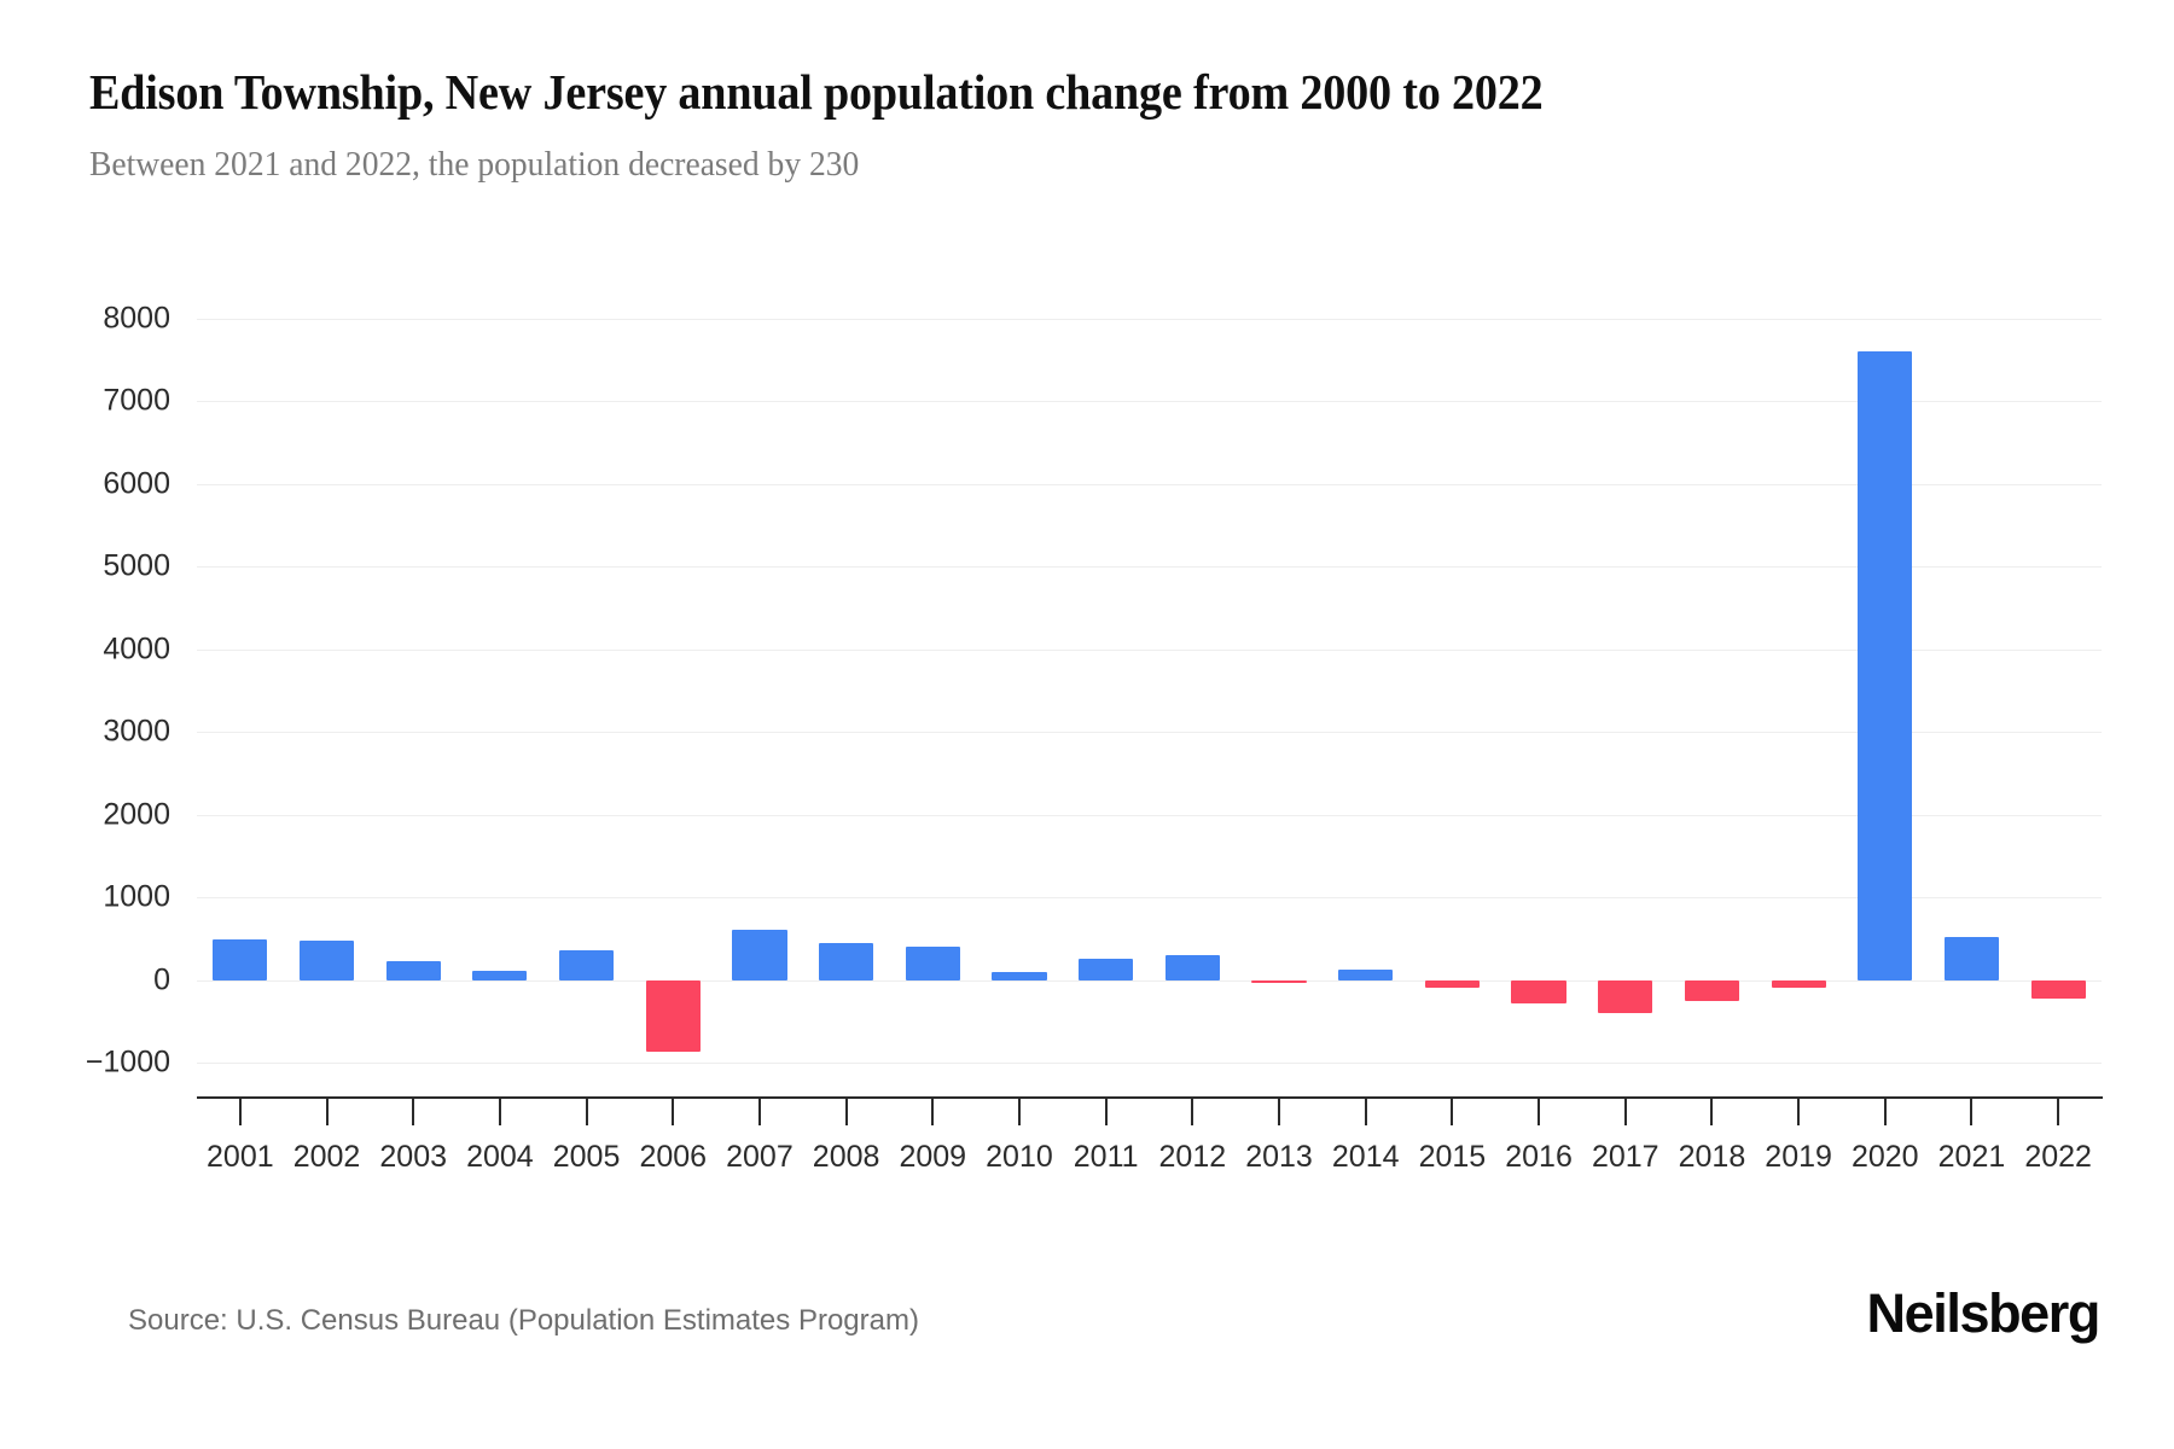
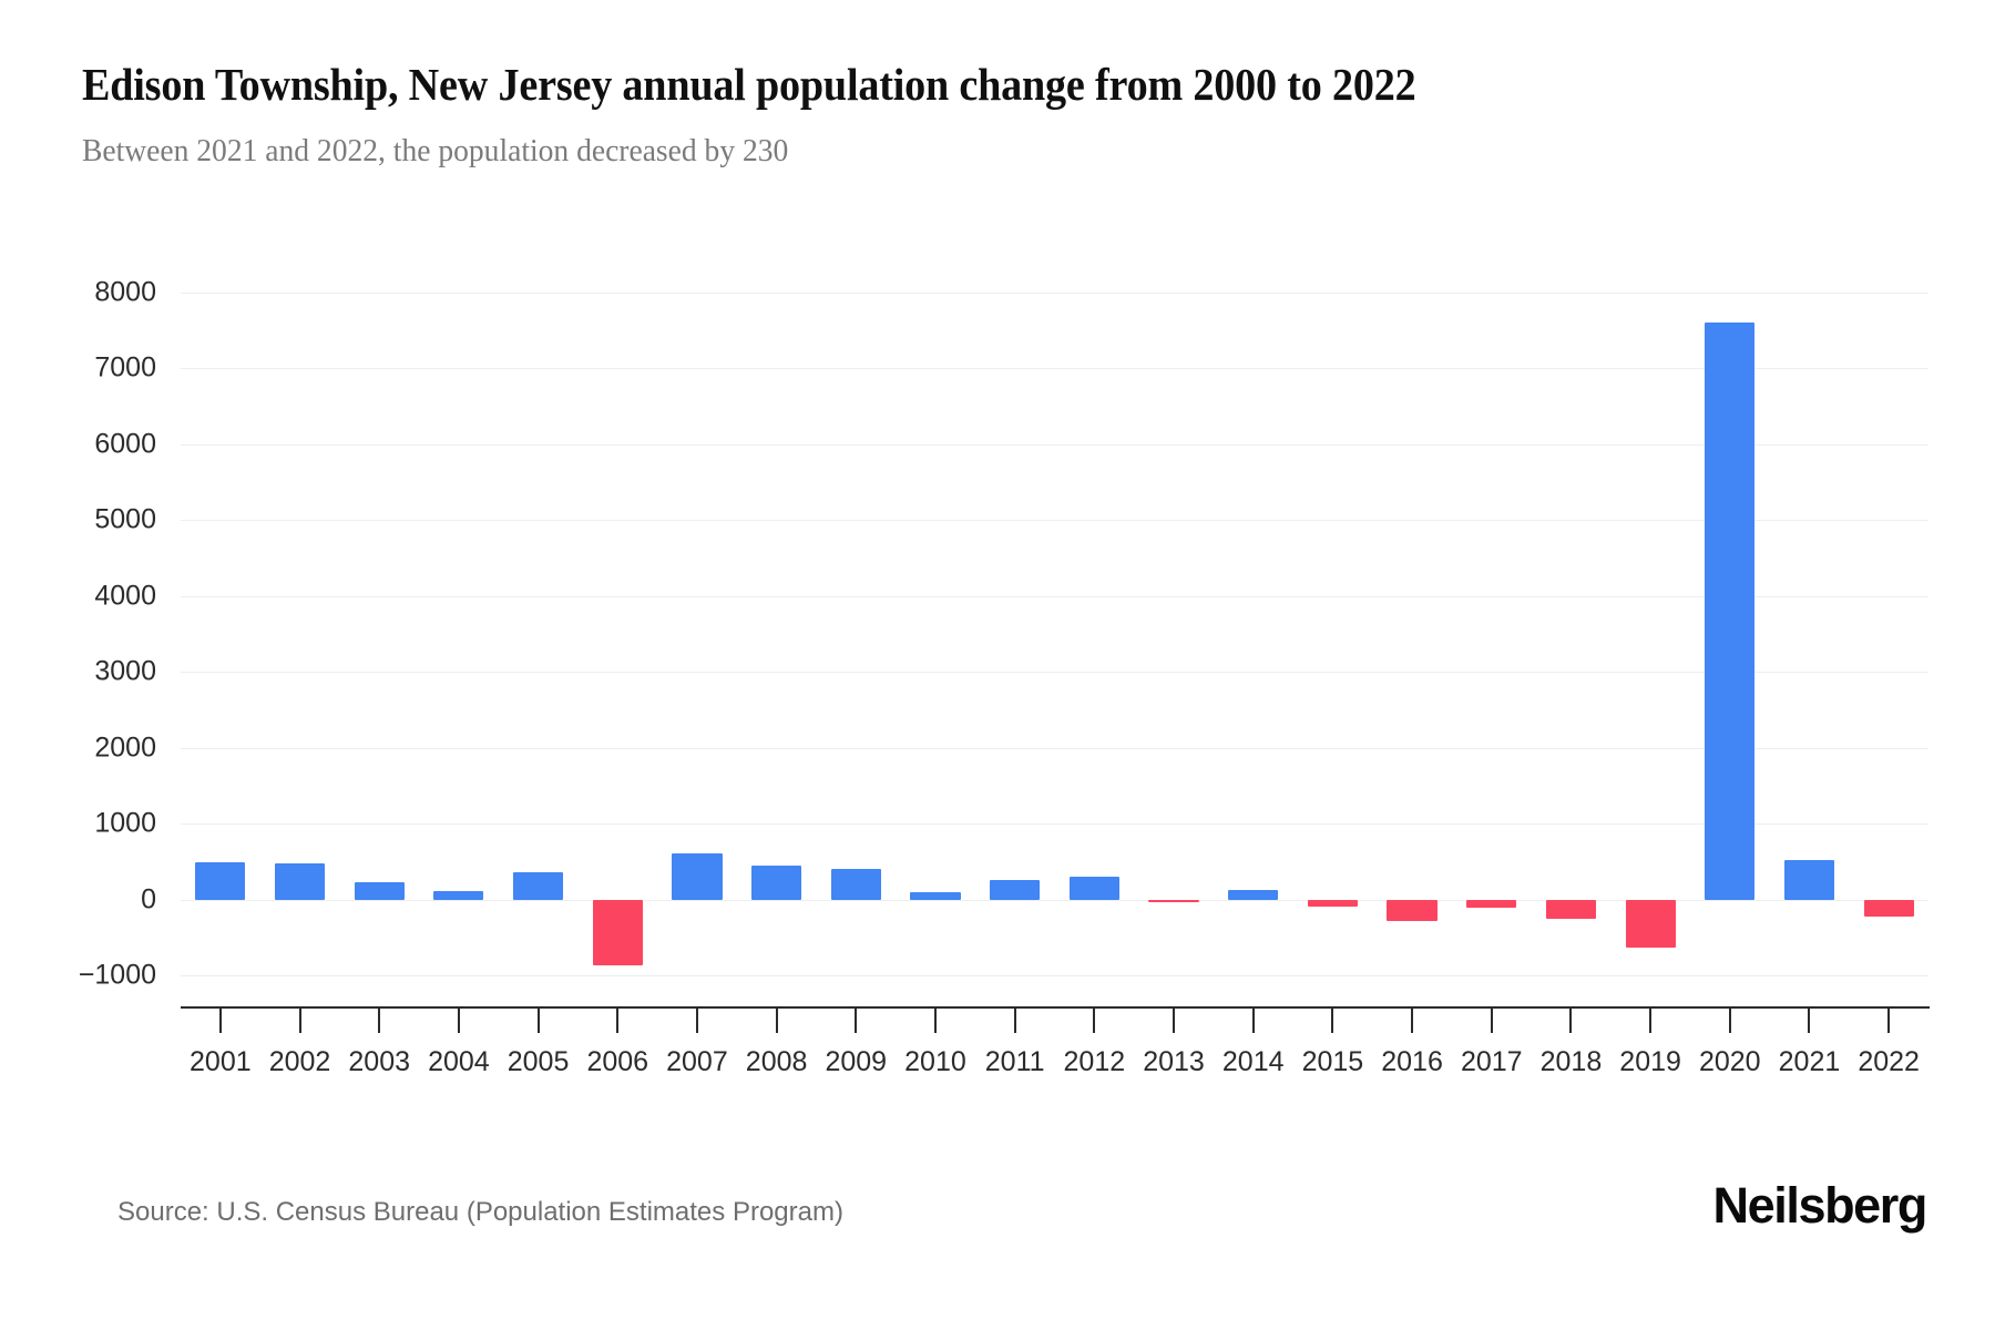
2017: -400 -> -100
2019: -100 -> -600
